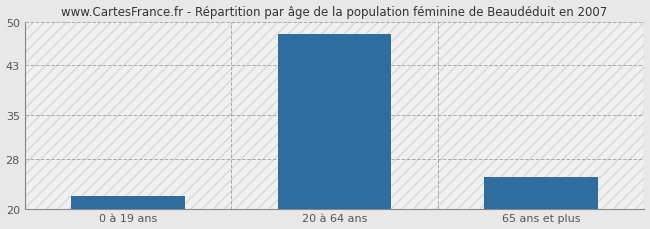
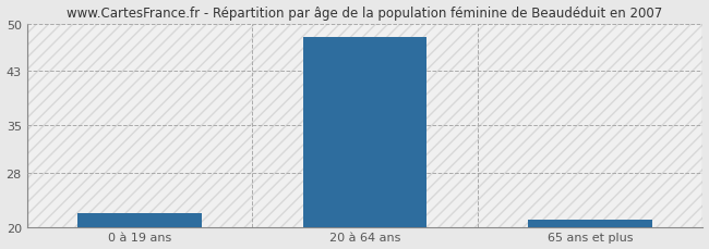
65 ans et plus: 25 -> 21
